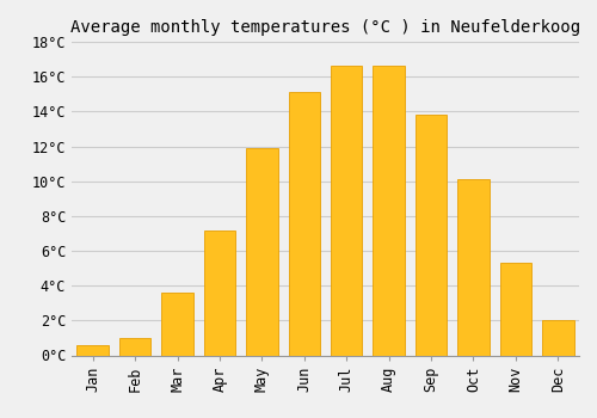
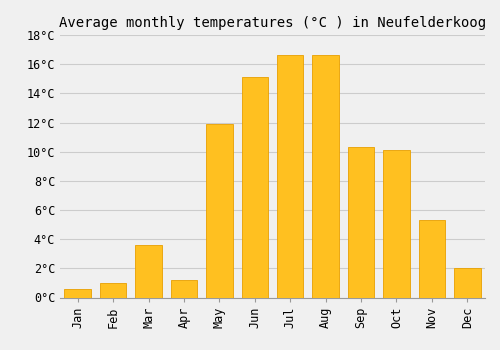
Apr: 7.2°C -> 1.2°C
Sep: 13.8°C -> 10.3°C
